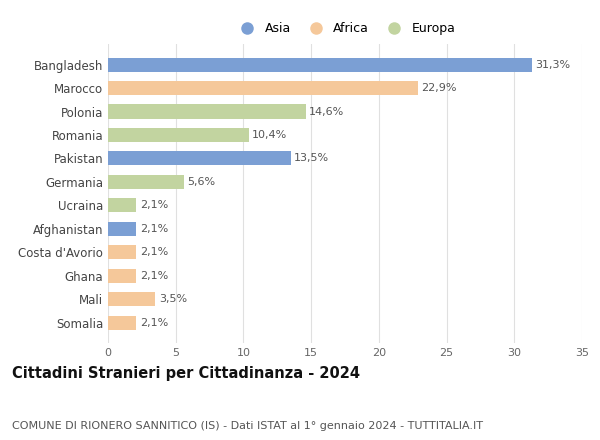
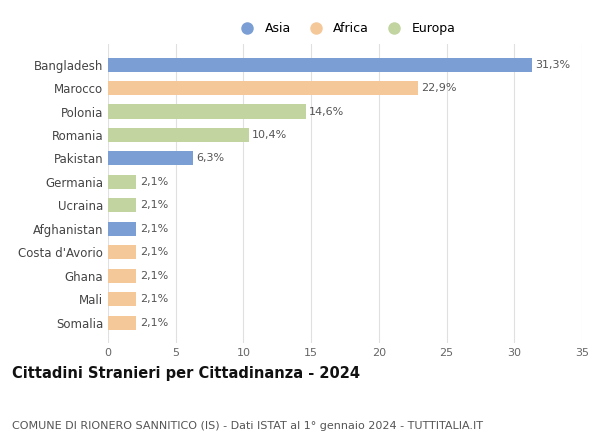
Pakistan: 13,5% -> 6,3%
Germania: 5,6% -> 2,1%
Mali: 3,5% -> 2,1%
